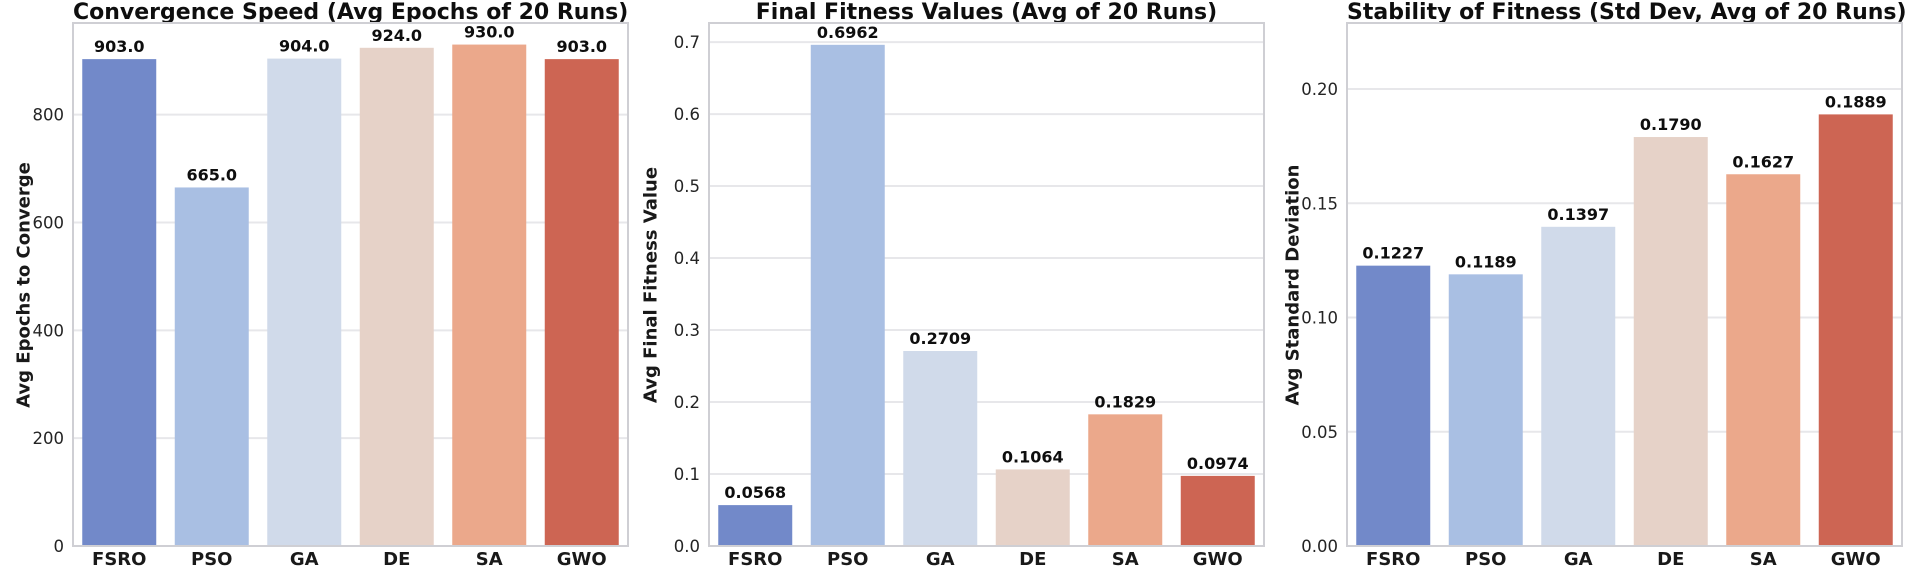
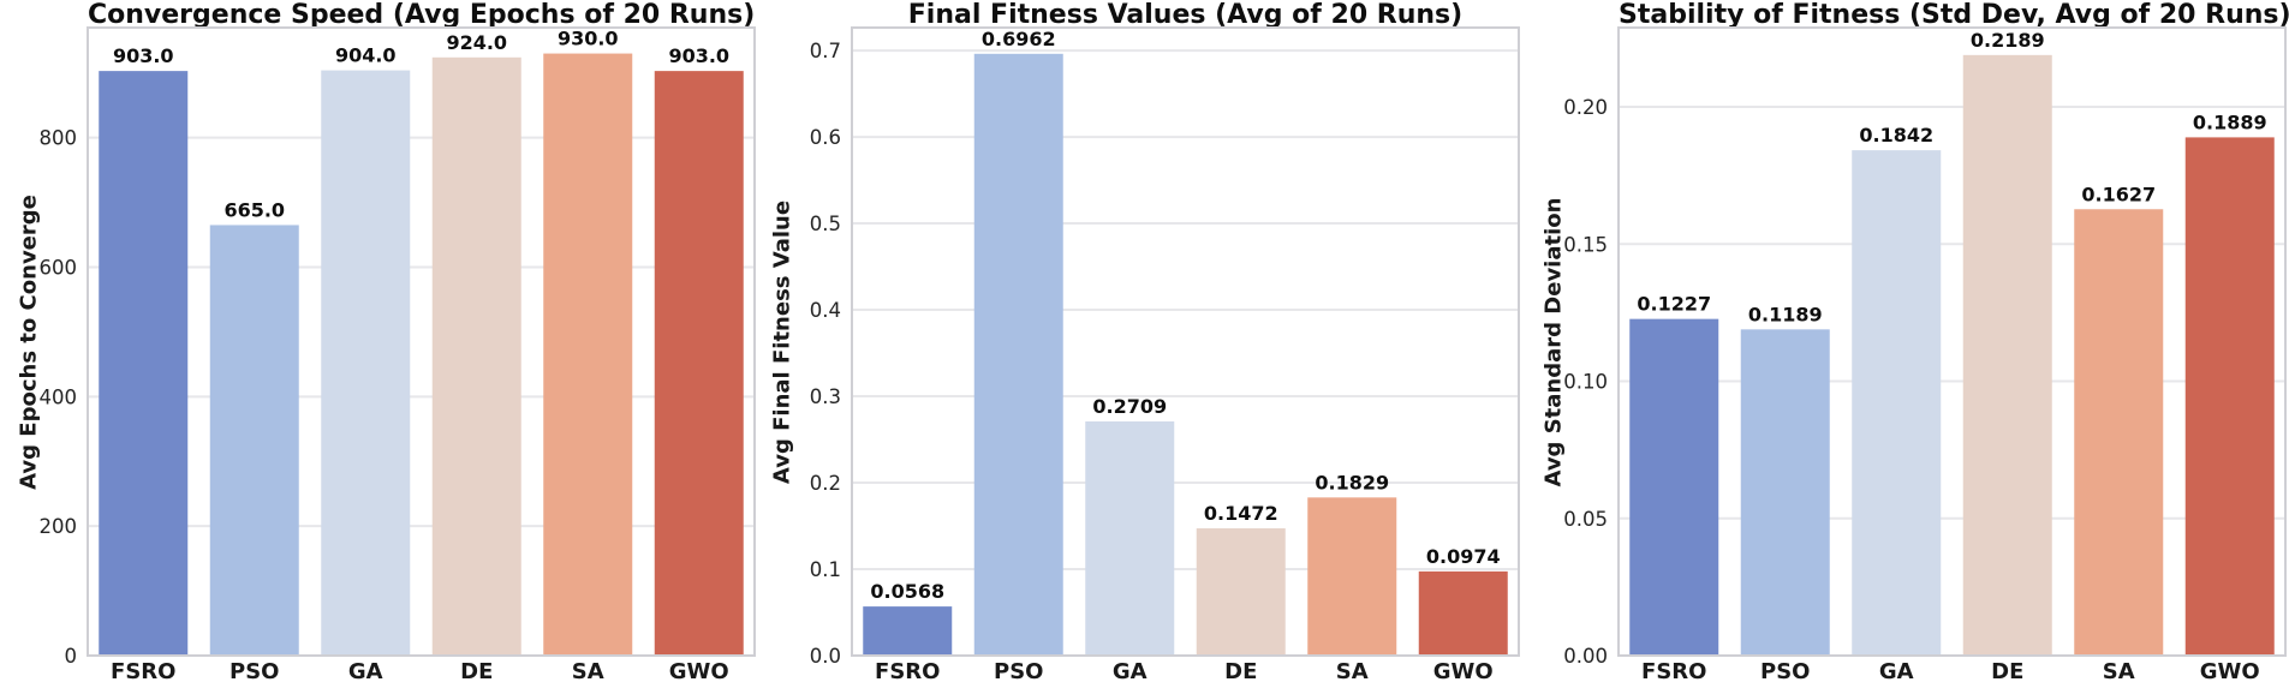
Final Fitness Values (Avg of 20 Runs)/DE: 0.1064 -> 0.1472
Stability of Fitness (Std Dev, Avg of 20 Runs)/GA: 0.1397 -> 0.1842
Stability of Fitness (Std Dev, Avg of 20 Runs)/DE: 0.1790 -> 0.2189
